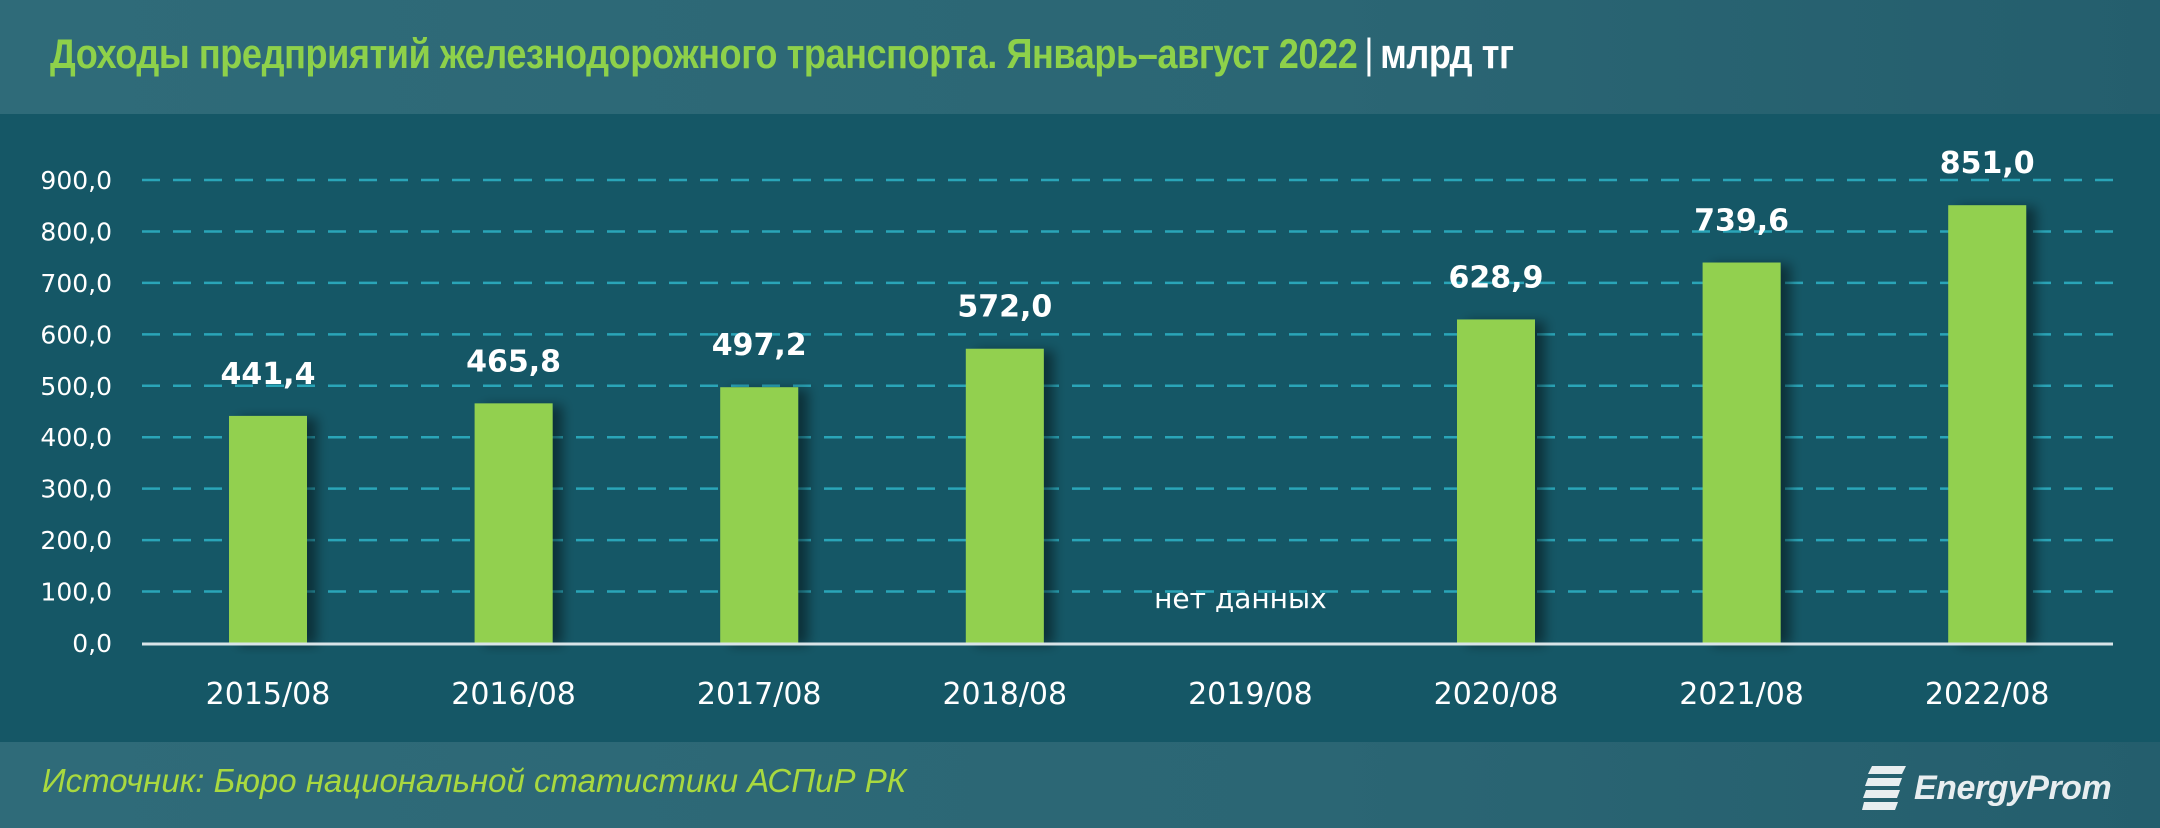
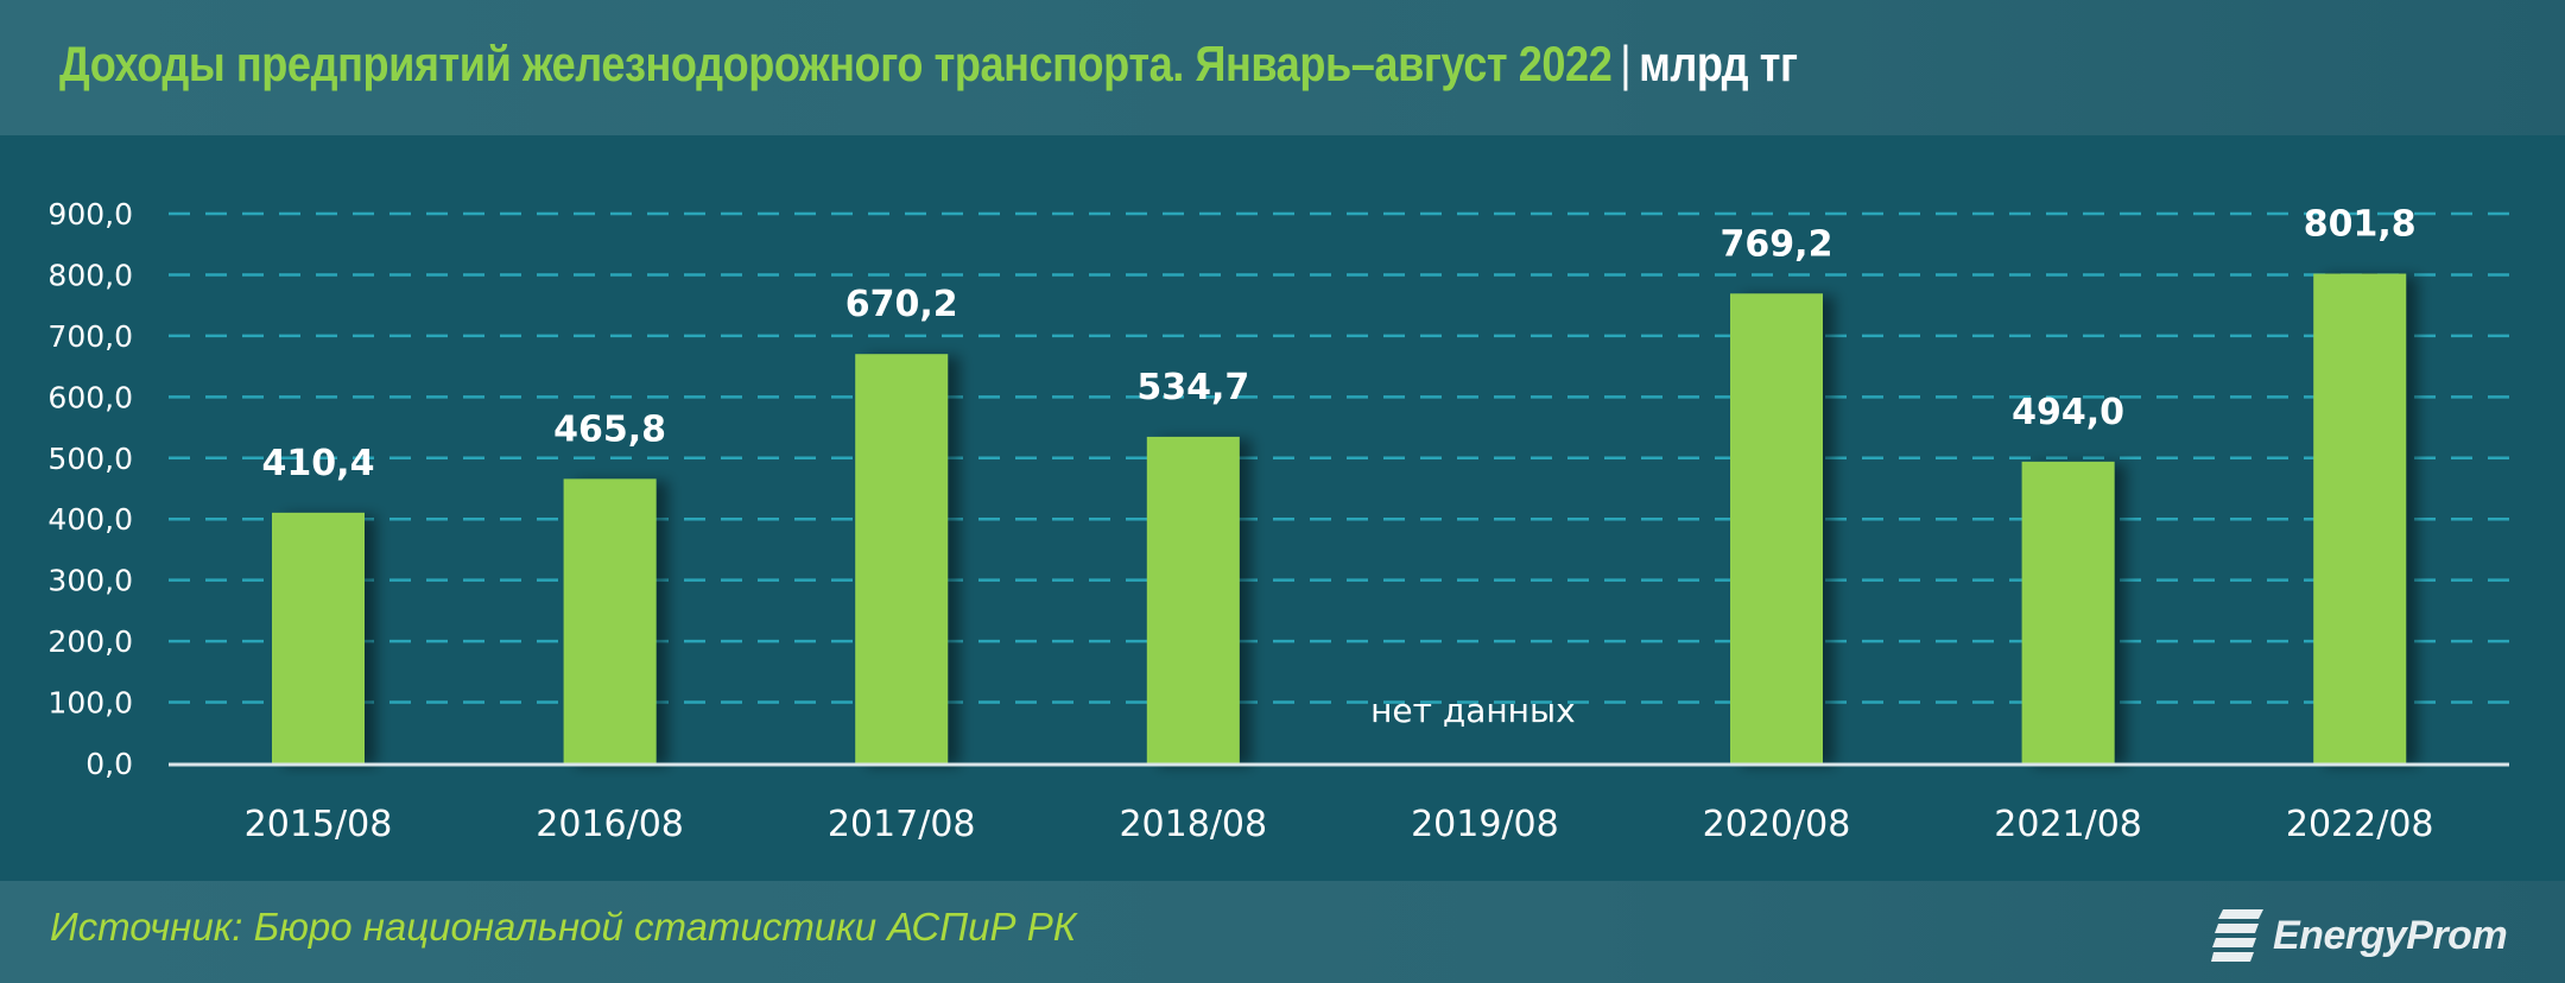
2015/08: 441,4 -> 410,4
2017/08: 497,2 -> 670,2
2018/08: 572,0 -> 534,7
2020/08: 628,9 -> 769,2
2021/08: 739,6 -> 494,0
2022/08: 851,0 -> 801,8
